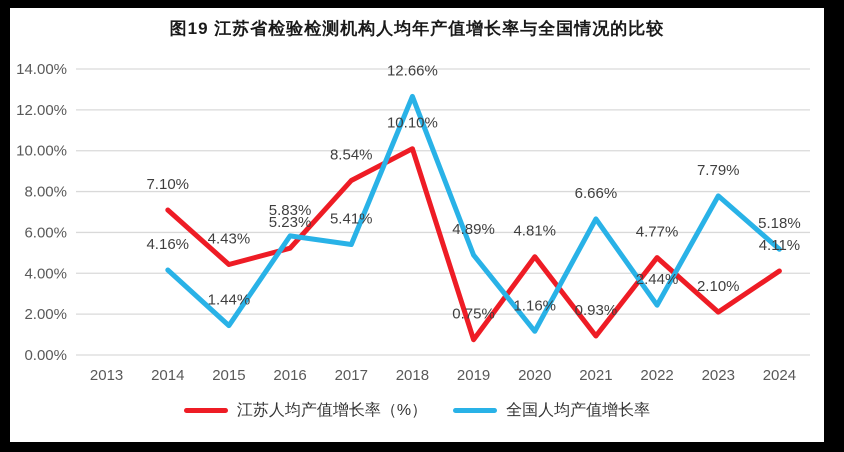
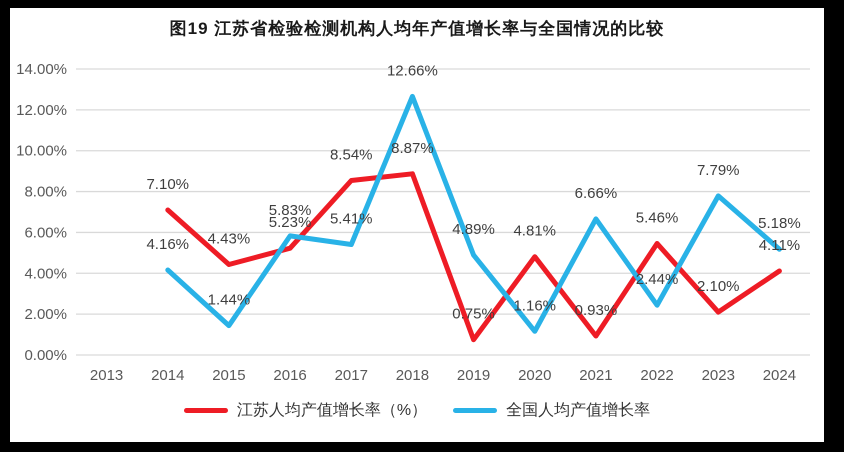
江苏人均产值增长率（%）/2018: 10.10% -> 8.87%
江苏人均产值增长率（%）/2022: 4.77% -> 5.46%
